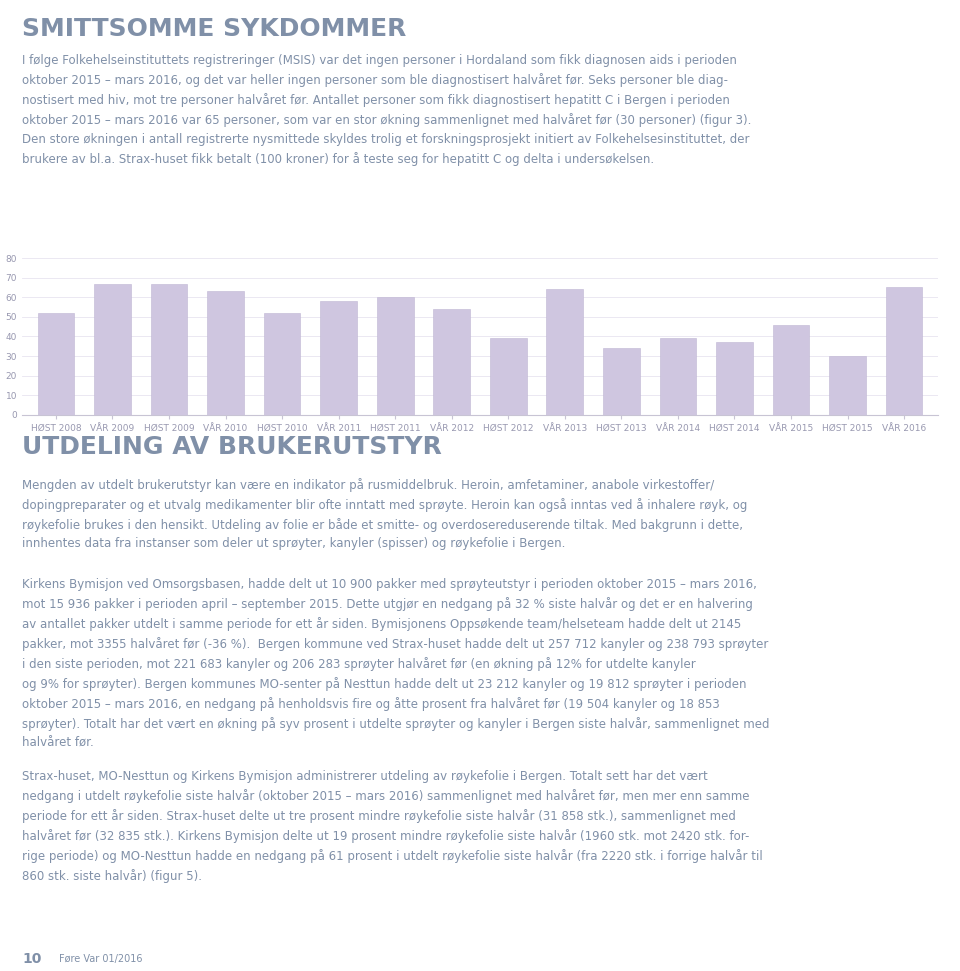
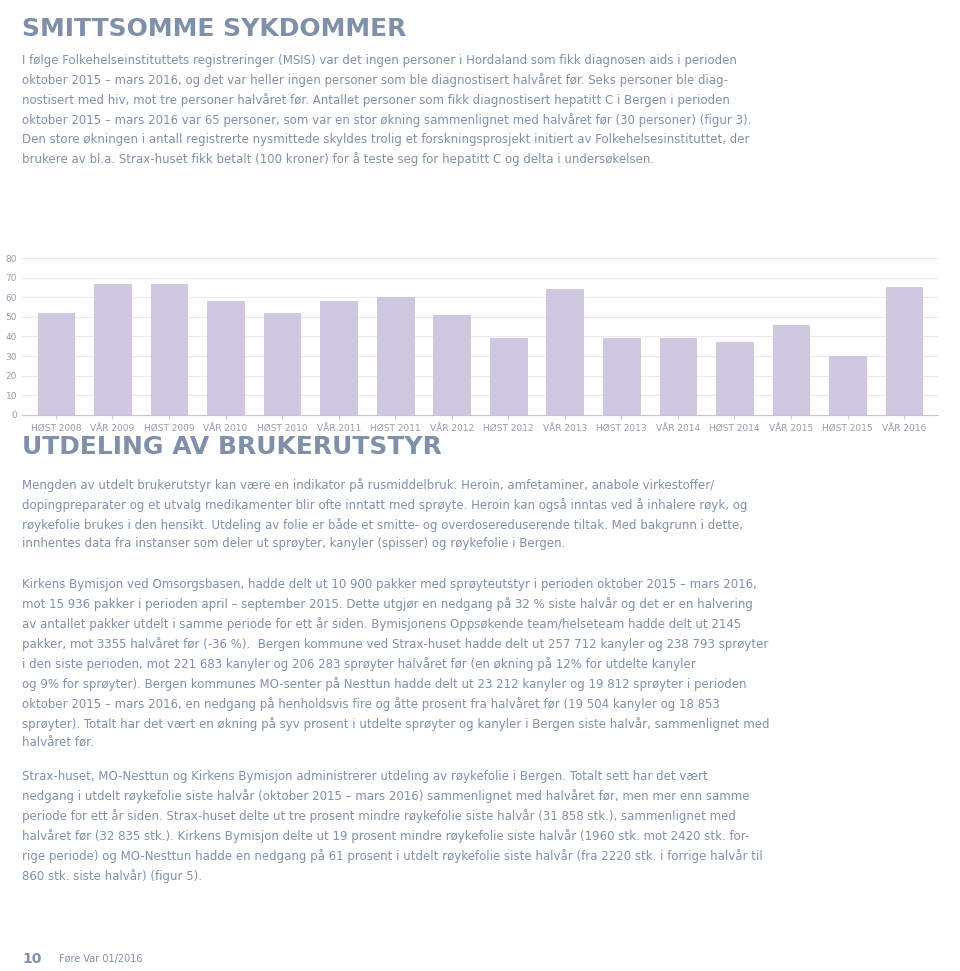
VÅR 2010: 63 -> 58
VÅR 2012: 54 -> 51
HØST 2013: 34 -> 39
